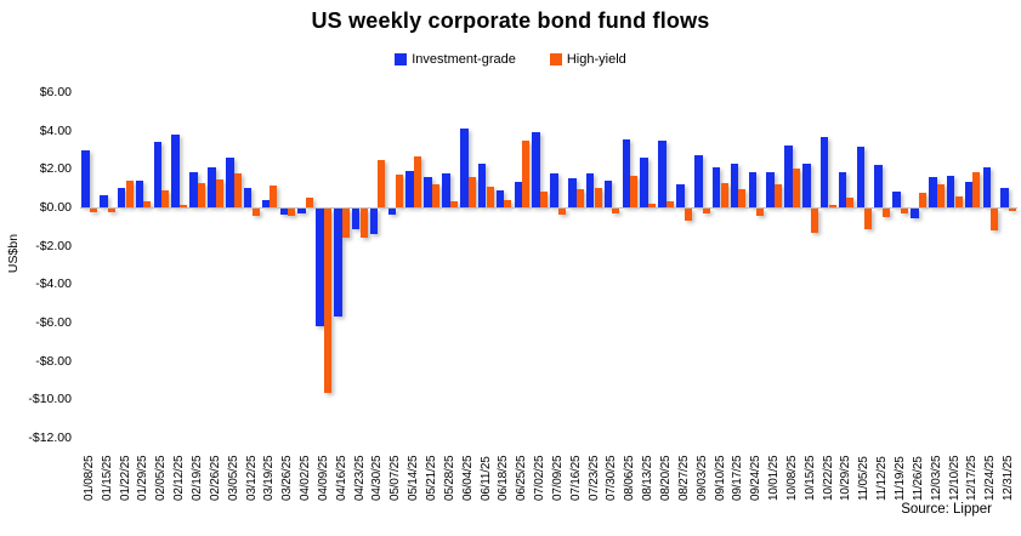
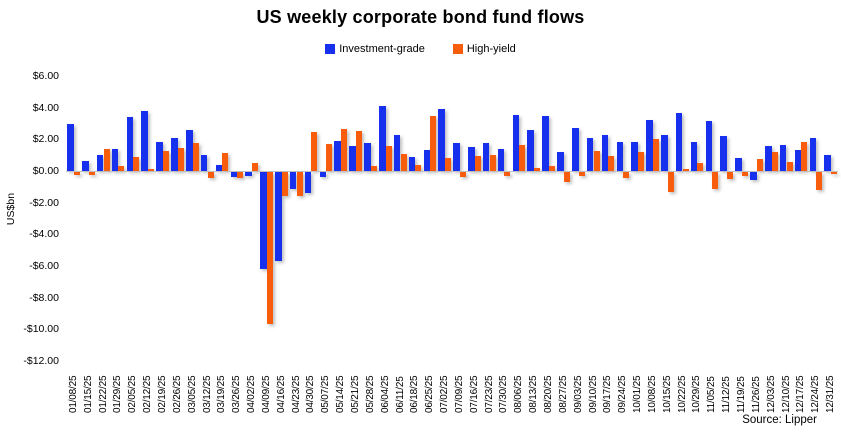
High-yield/05/21/25: $1.2 -> $2.5
